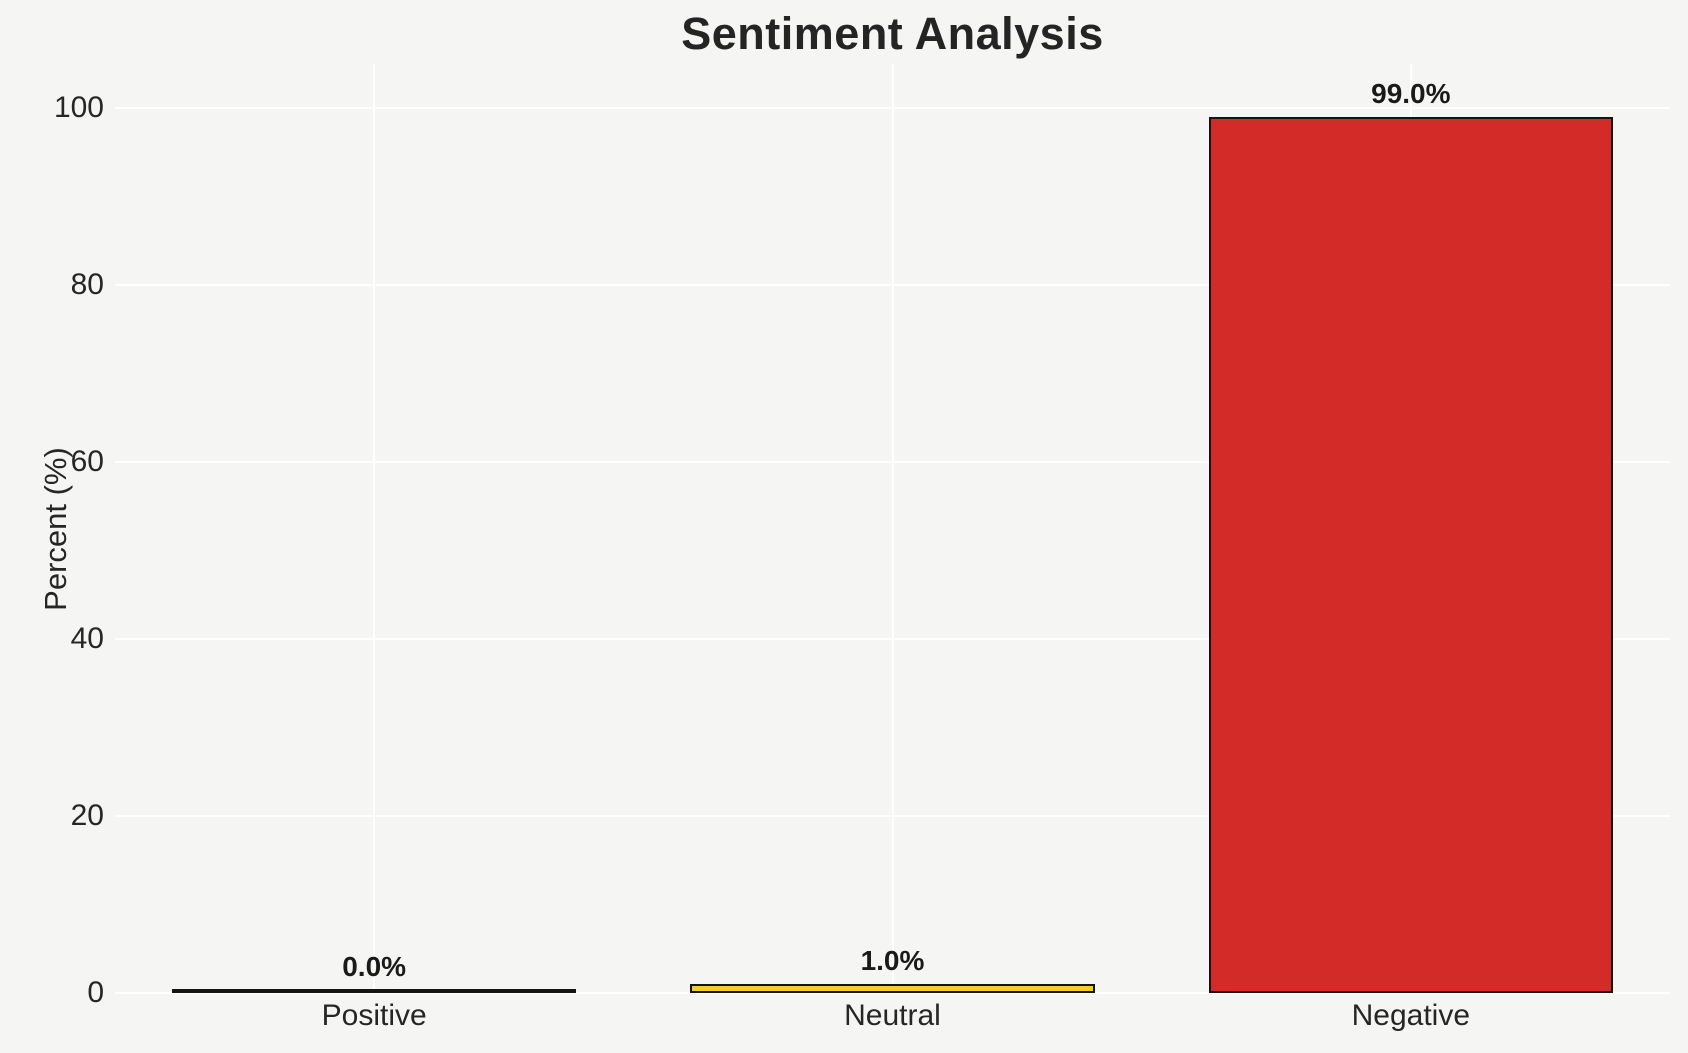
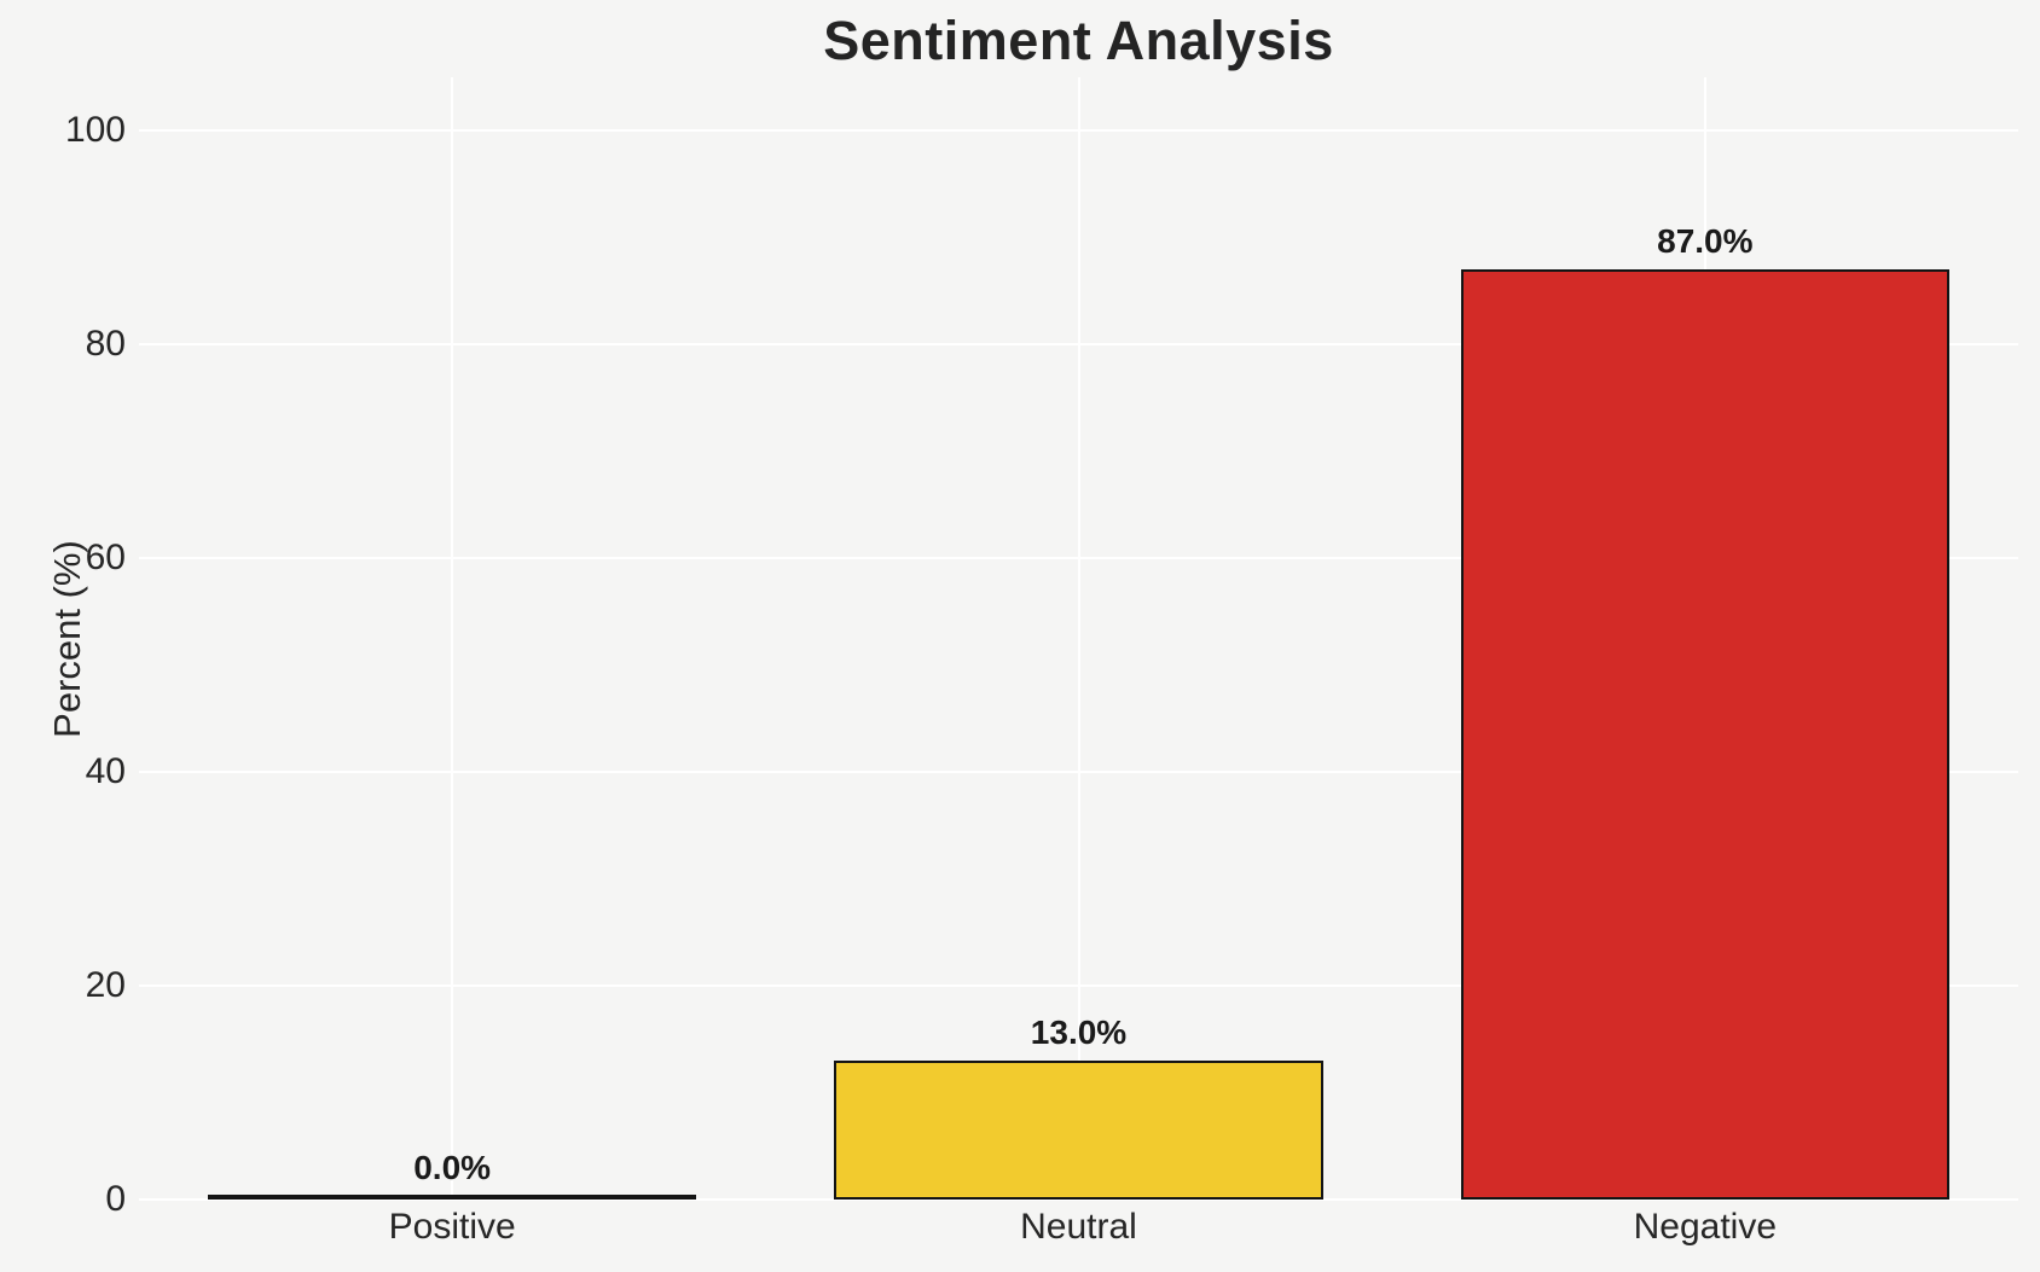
Neutral: 1.0% -> 13.0%
Negative: 99.0% -> 87.0%
